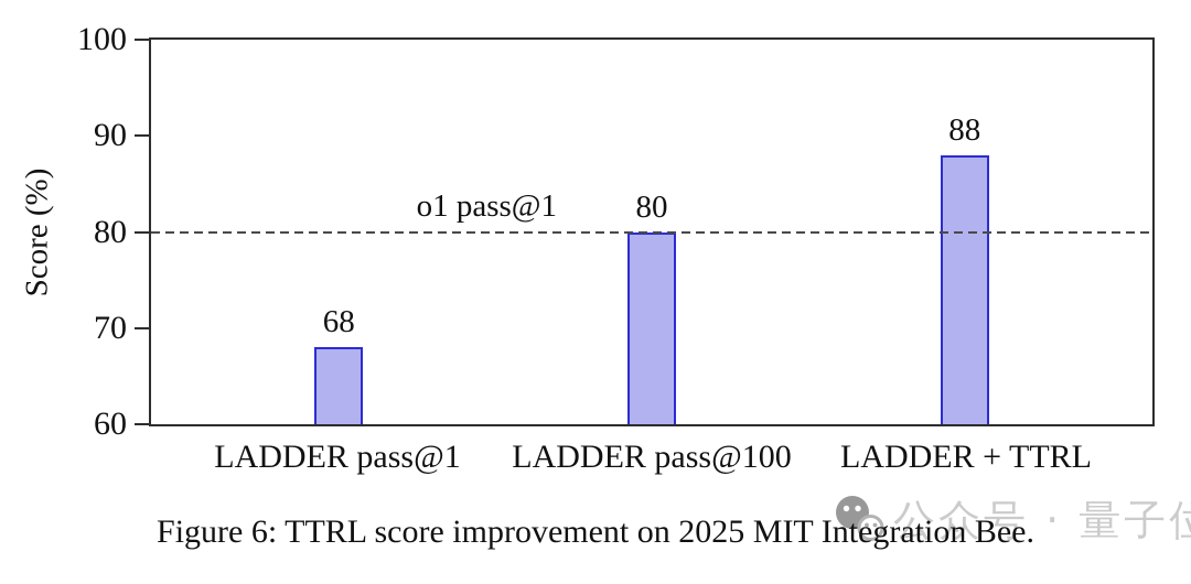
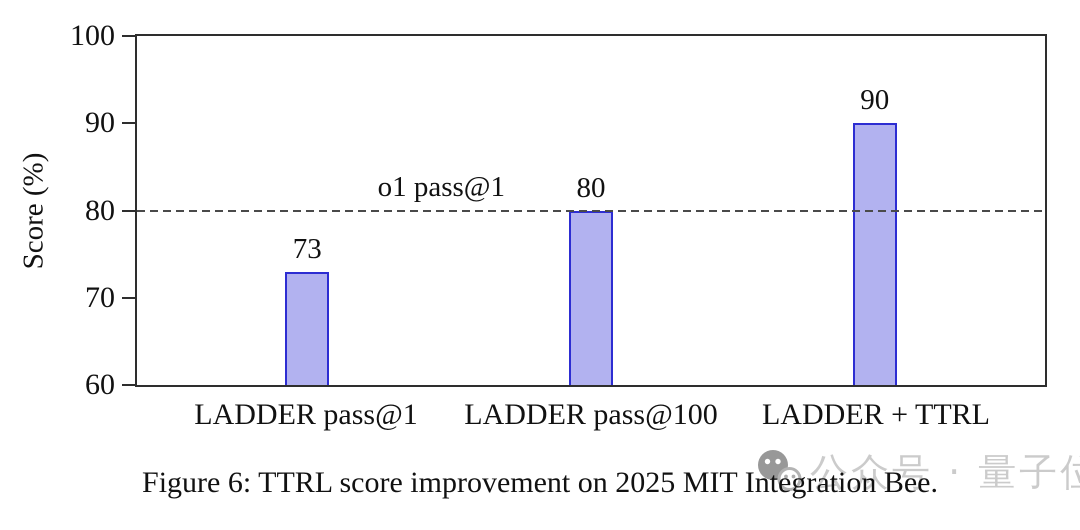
LADDER pass@1: 68 -> 73
LADDER + TTRL: 88 -> 90
